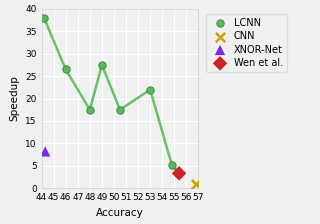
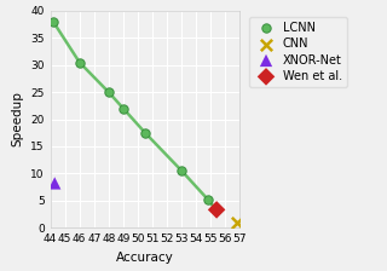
LCNN/46: 26.5 -> 30.5
LCNN/48: 17.5 -> 25.0
LCNN/49: 27.5 -> 22.0
LCNN/53: 22.0 -> 10.5
